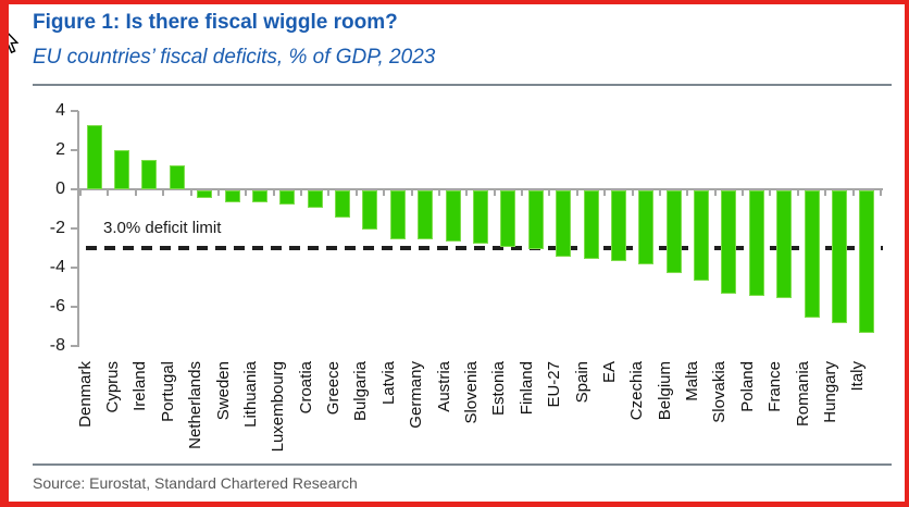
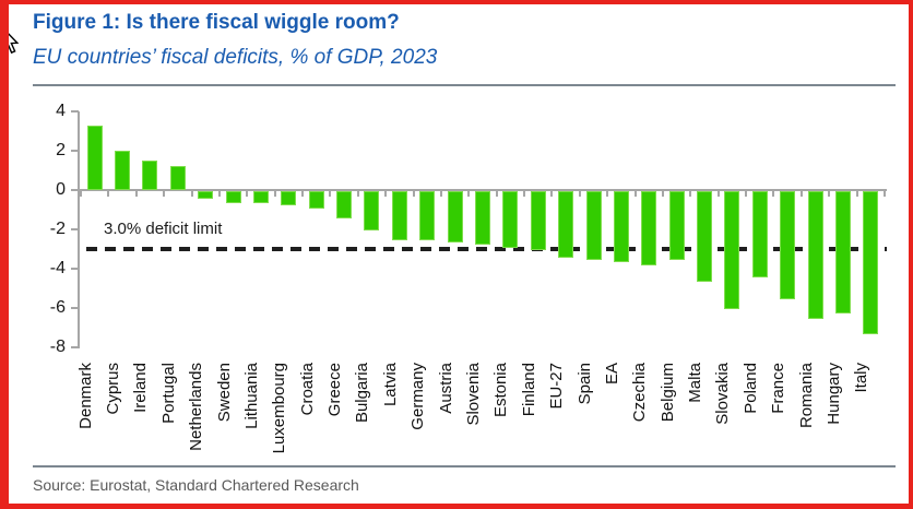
Belgium: -4.2 -> -3.5
Slovakia: -5.3 -> -6.0
Poland: -5.4 -> -4.4
Hungary: -6.8 -> -6.2
